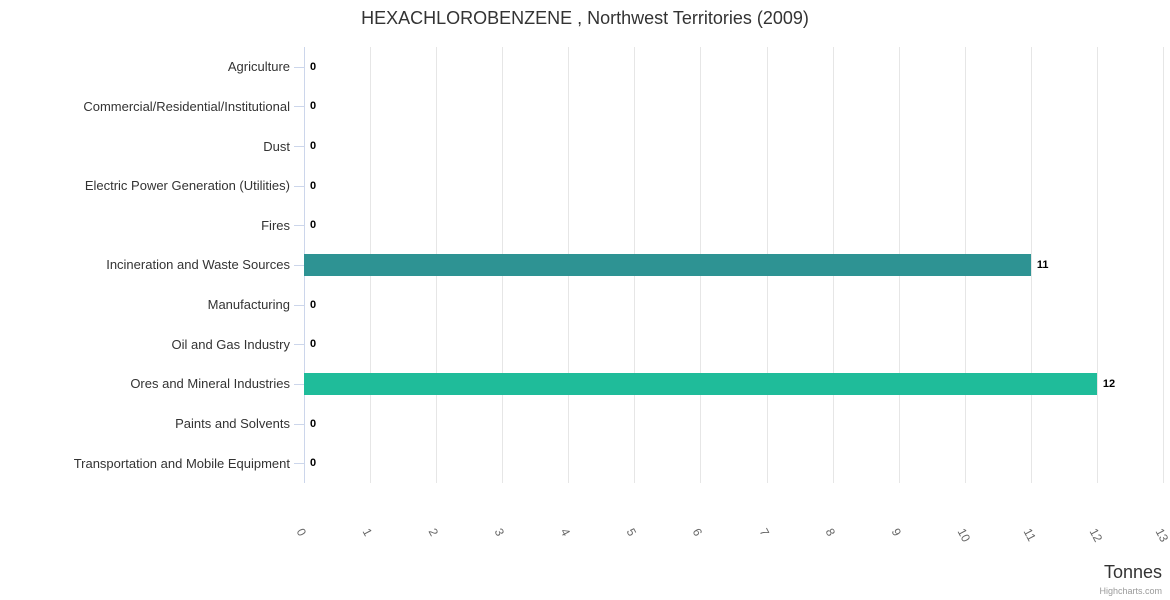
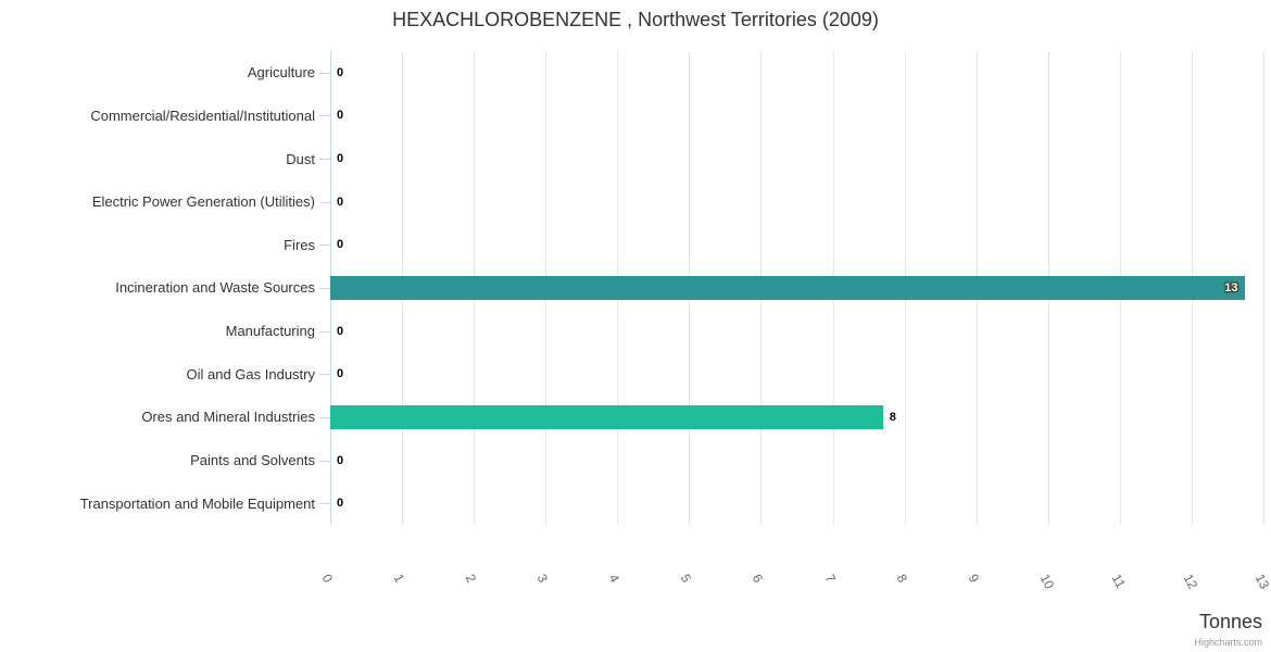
Incineration and Waste Sources: 11 -> 13
Ores and Mineral Industries: 12 -> 8
